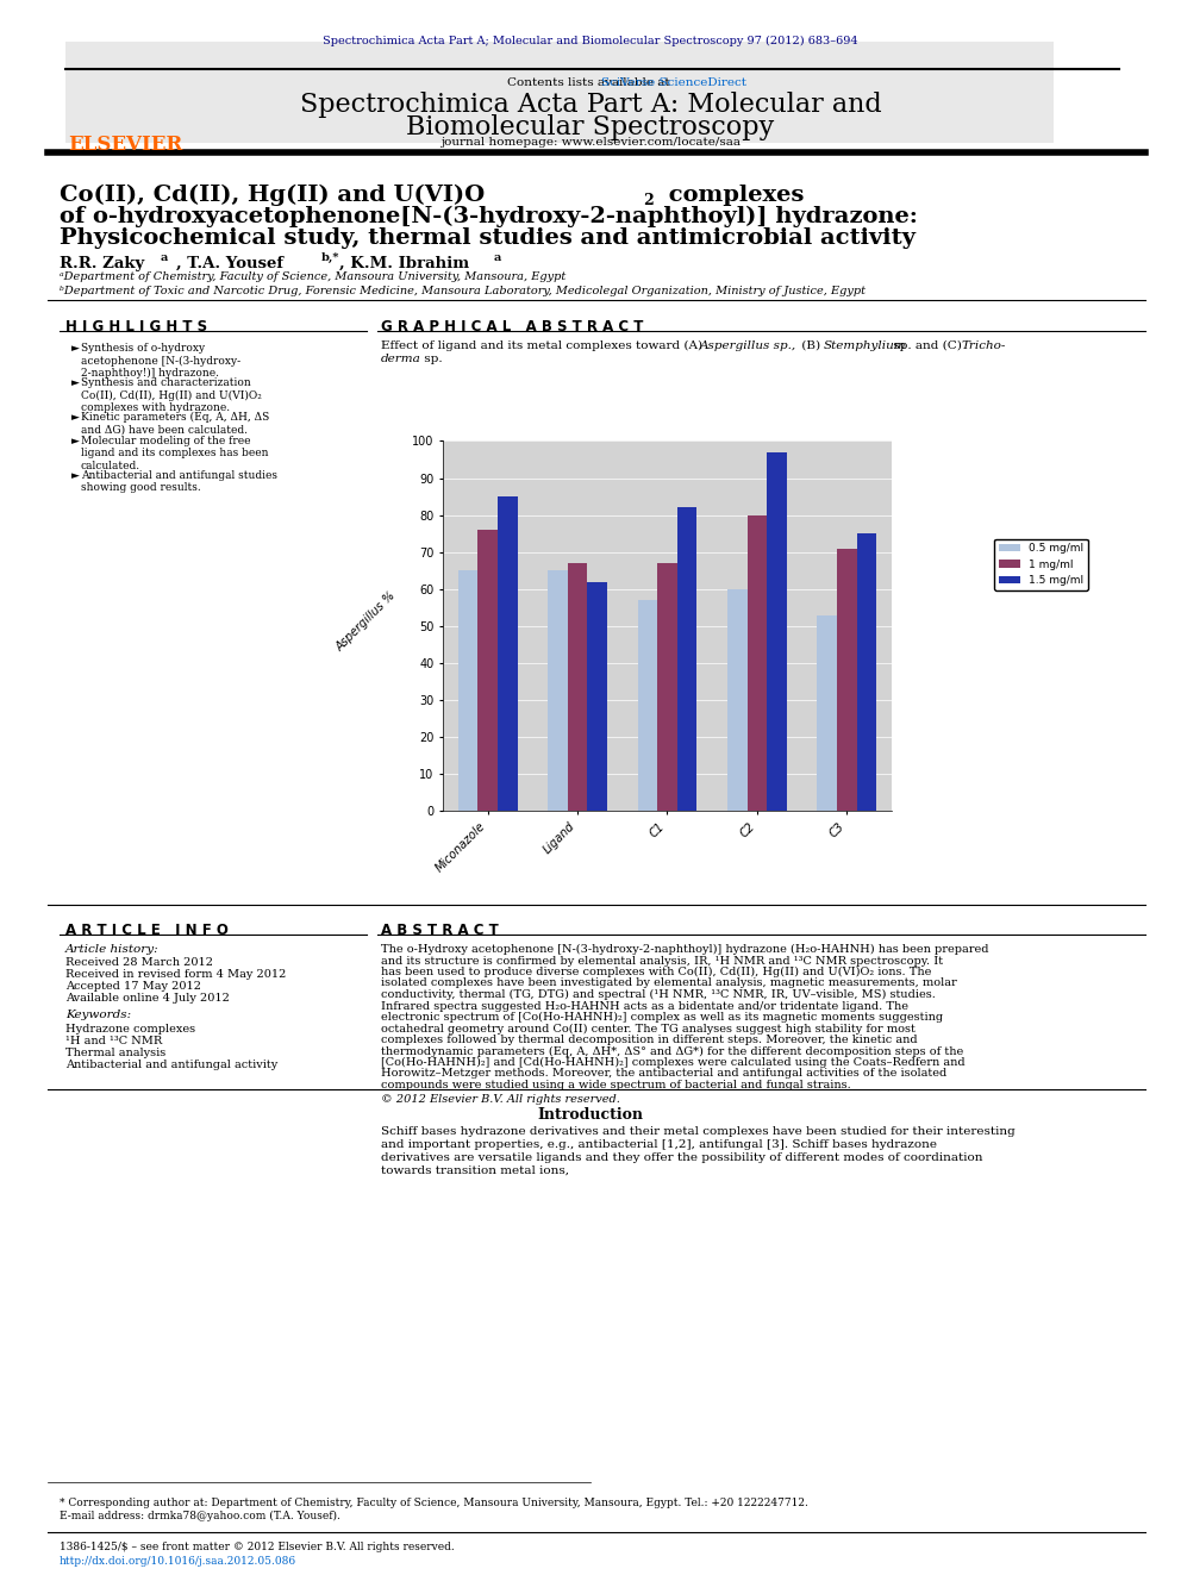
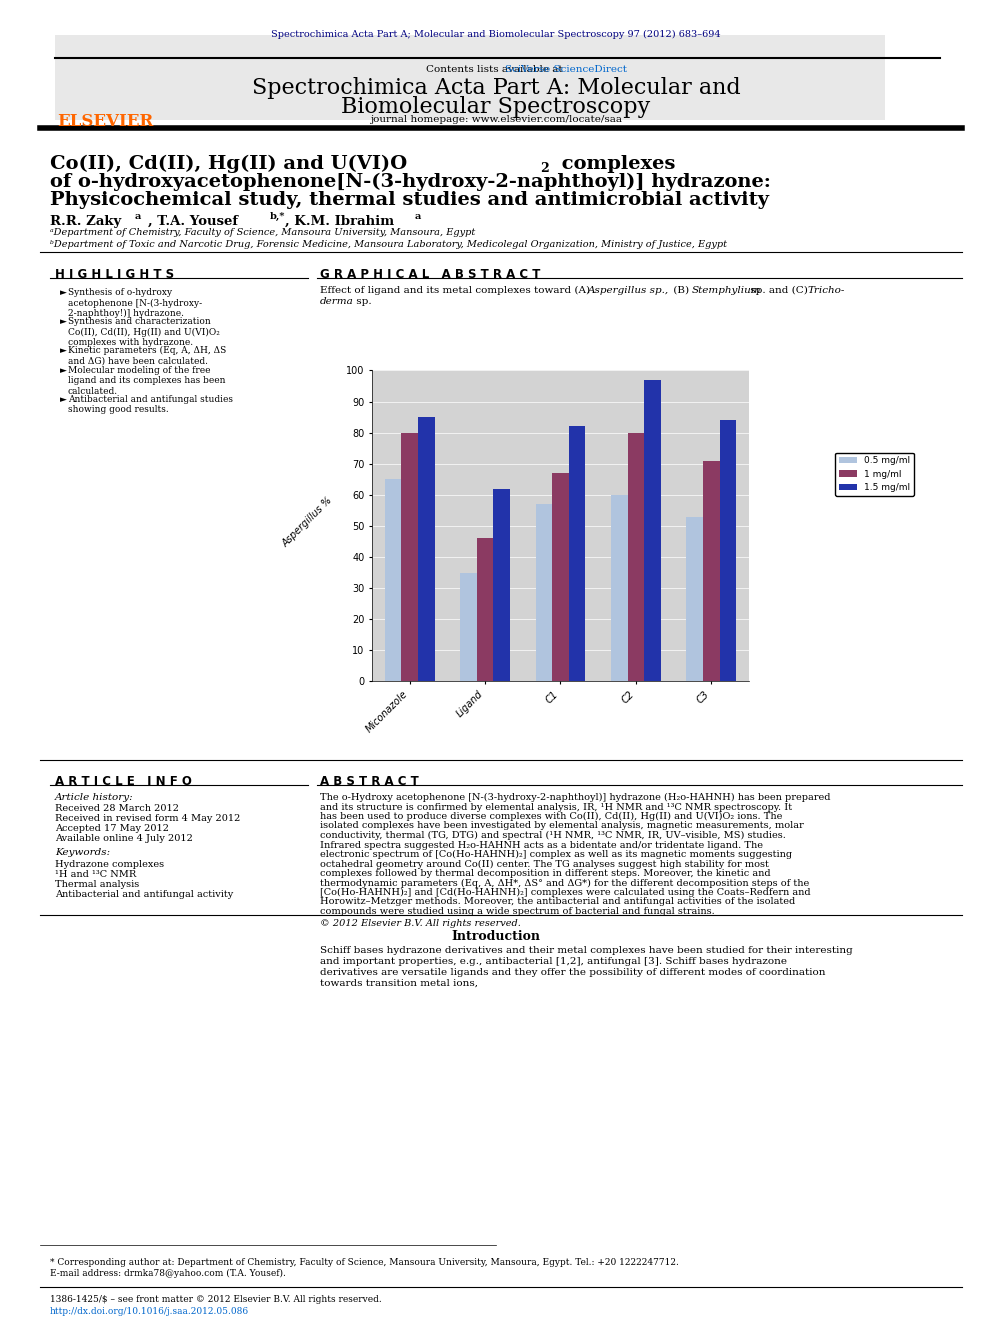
1 mg/ml/Miconazole: 76 -> 80
0.5 mg/ml/Ligand: 65 -> 35
1 mg/ml/Ligand: 67 -> 46
1.5 mg/ml/C3: 75 -> 84
